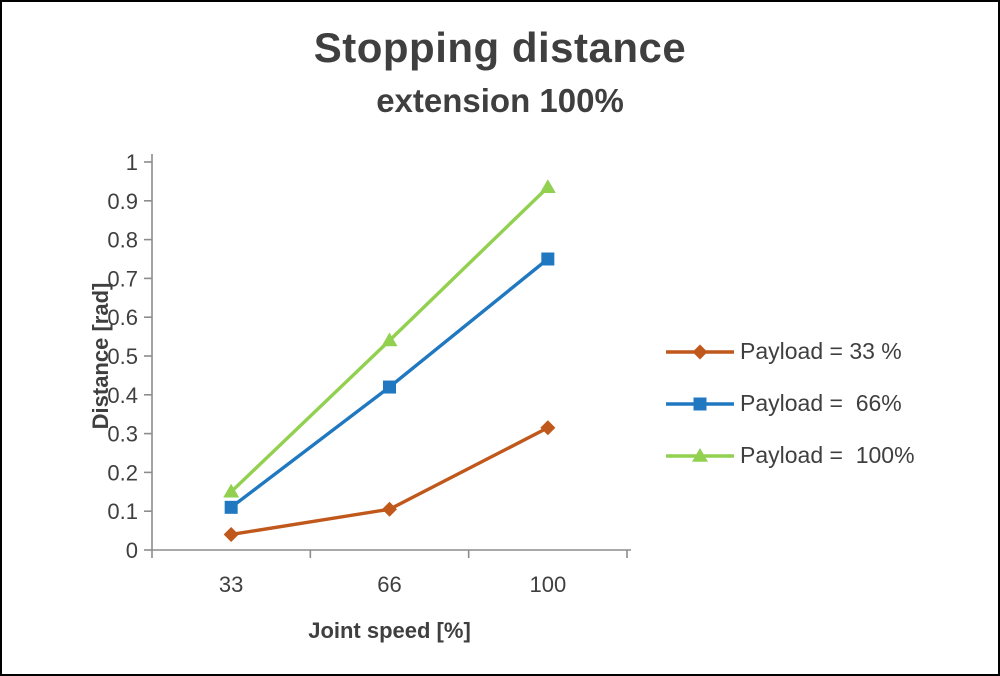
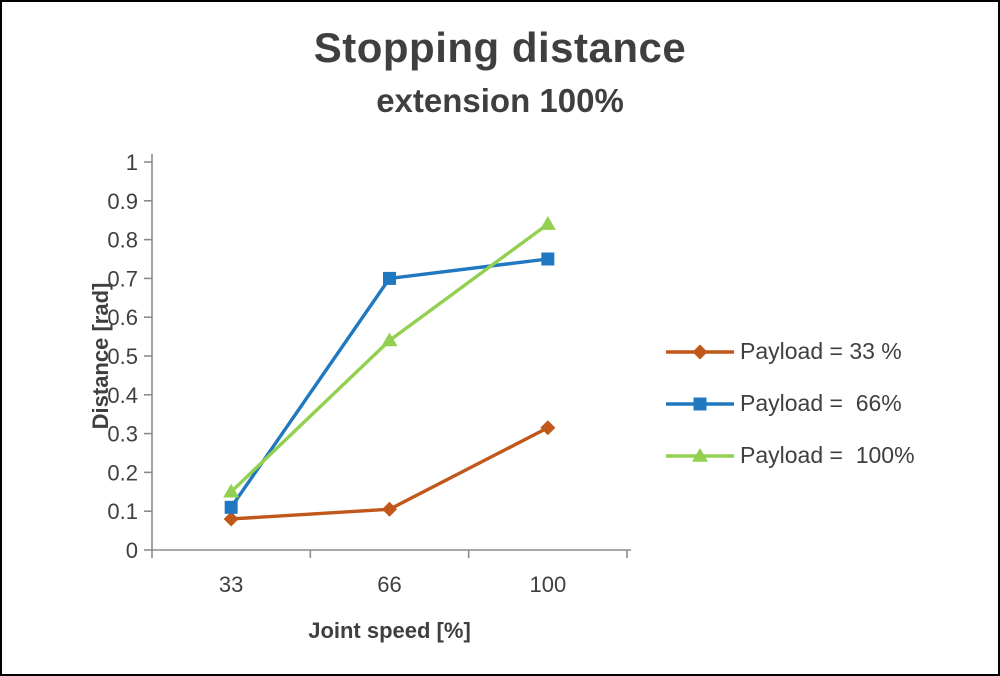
Payload = 33 %/33: 0.04 -> 0.08
Payload = 66%/66: 0.42 -> 0.70
Payload = 100%/100: 0.94 -> 0.84
